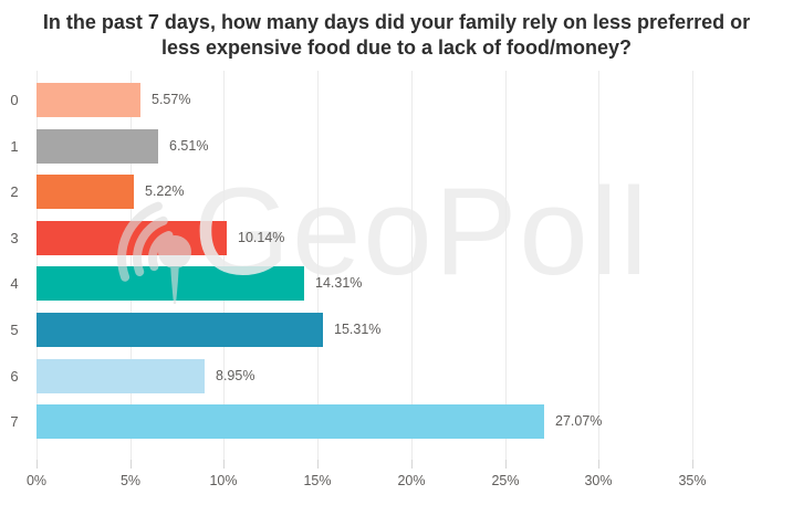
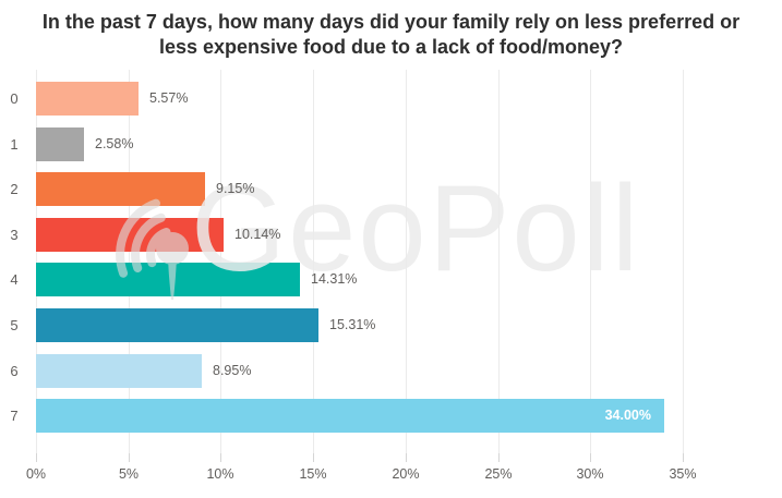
1: 6.51% -> 2.58%
2: 5.22% -> 9.15%
7: 27.07% -> 34.00%
